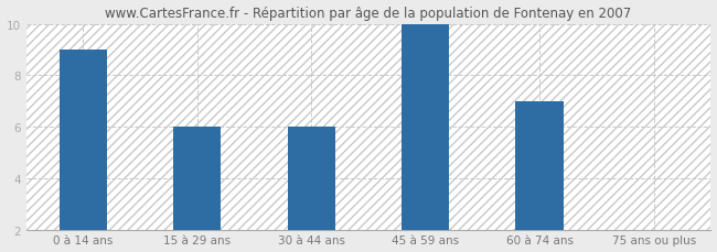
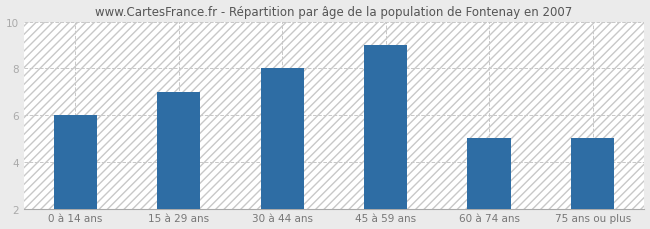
0 à 14 ans: 9 -> 6
15 à 29 ans: 6 -> 7
30 à 44 ans: 6 -> 8
45 à 59 ans: 10 -> 9
60 à 74 ans: 7 -> 5
75 ans ou plus: 2 -> 5
